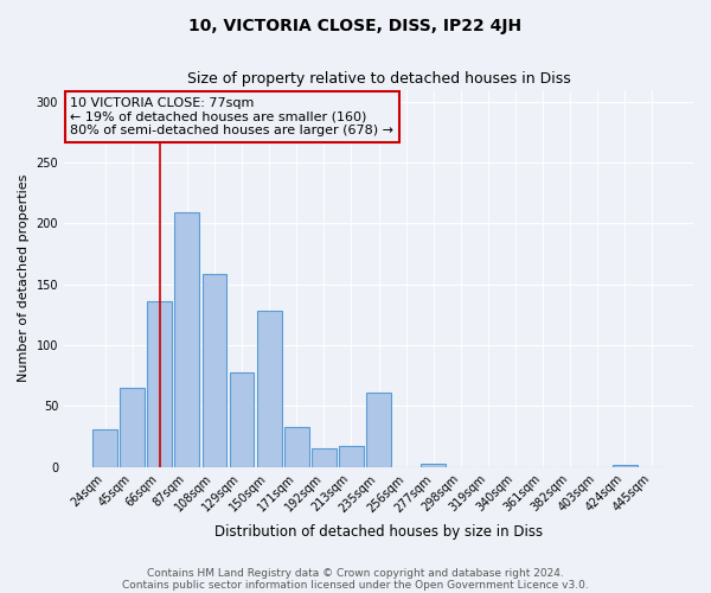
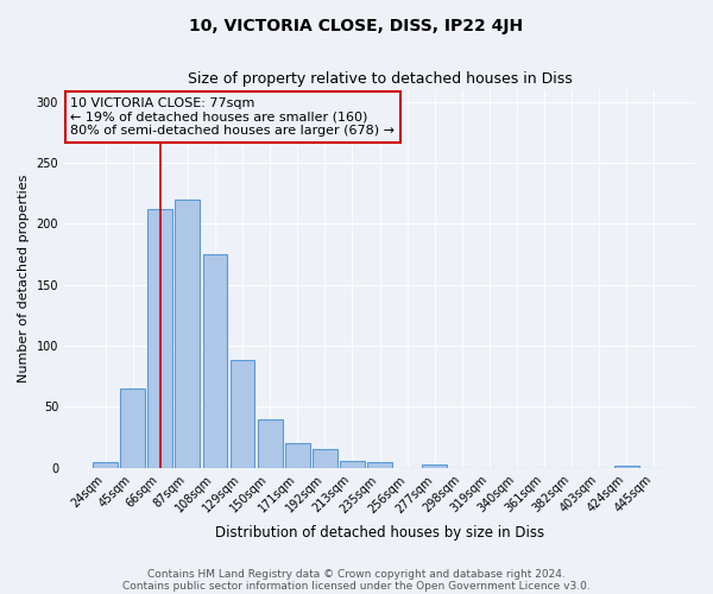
24sqm: 31 -> 5
66sqm: 136 -> 212
87sqm: 209 -> 220
108sqm: 159 -> 175
129sqm: 78 -> 88
150sqm: 128 -> 40
171sqm: 33 -> 20
213sqm: 17 -> 6
235sqm: 61 -> 5
